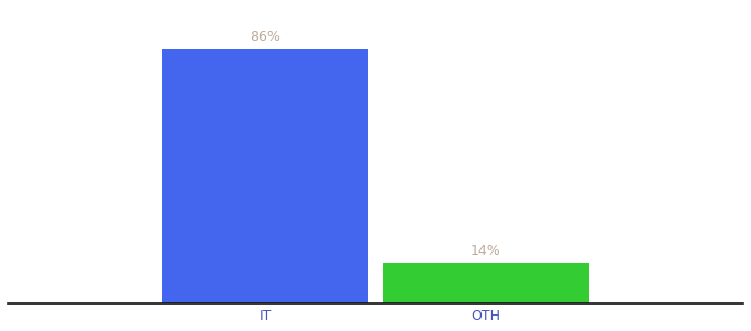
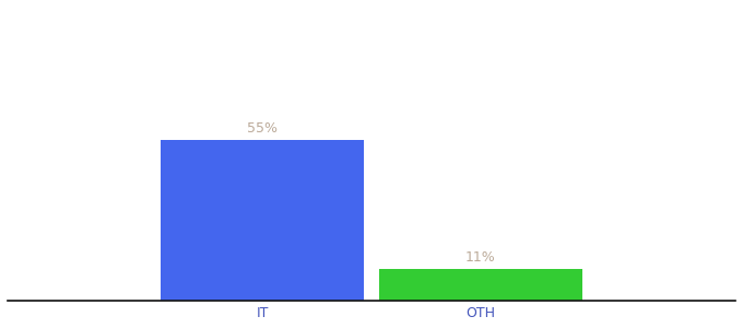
IT: 86% -> 55%
OTH: 14% -> 11%
